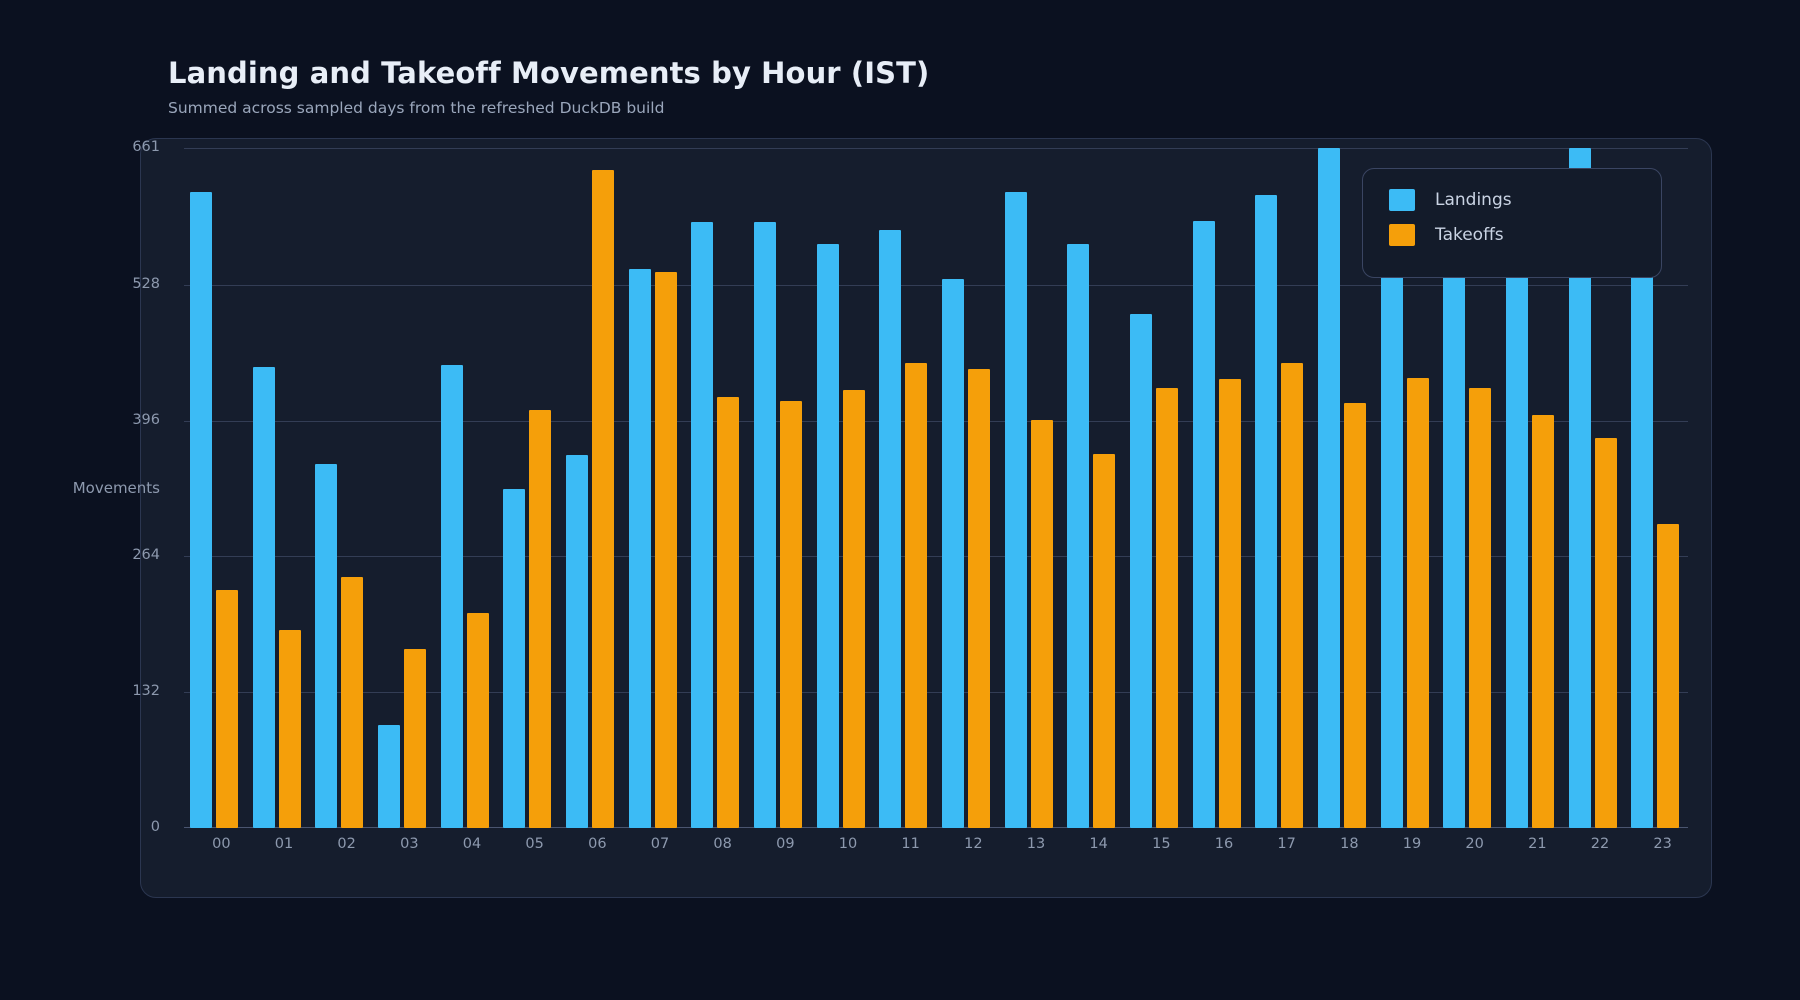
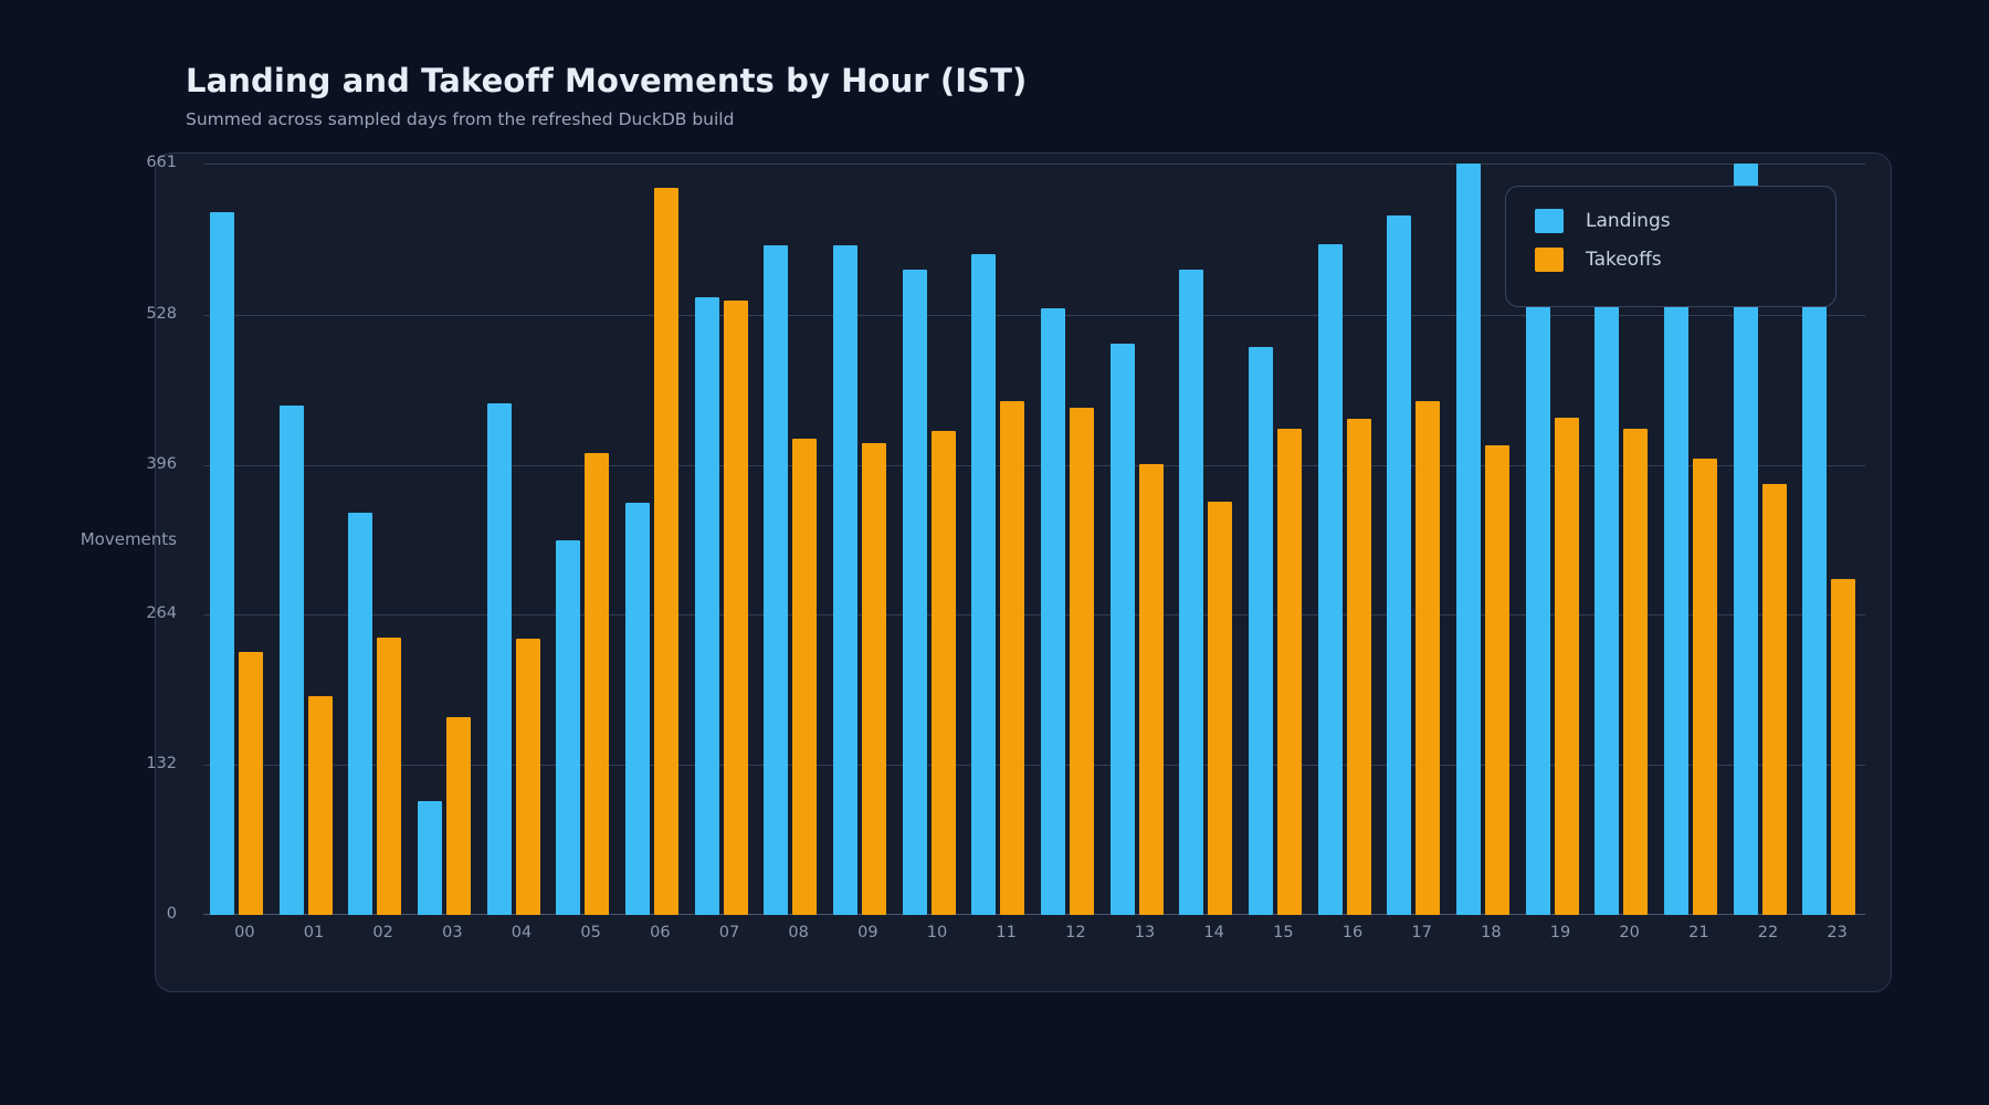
Takeoffs/04: 209 -> 243
Landings/13: 618 -> 503
